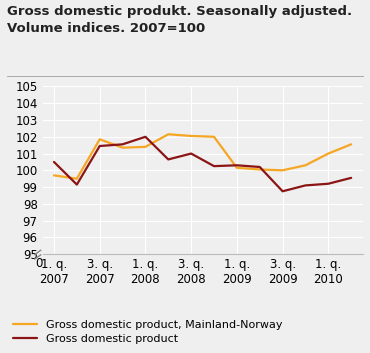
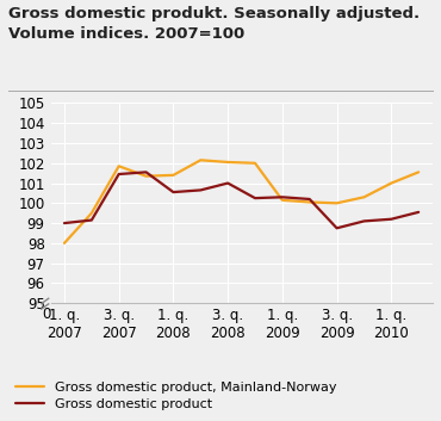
Gross domestic product, Mainland-Norway/1. q. 2007: 99.7 -> 98.0
Gross domestic product/1. q. 2007: 100.5 -> 99.0
Gross domestic product/1. q. 2008: 102.0 -> 100.5
